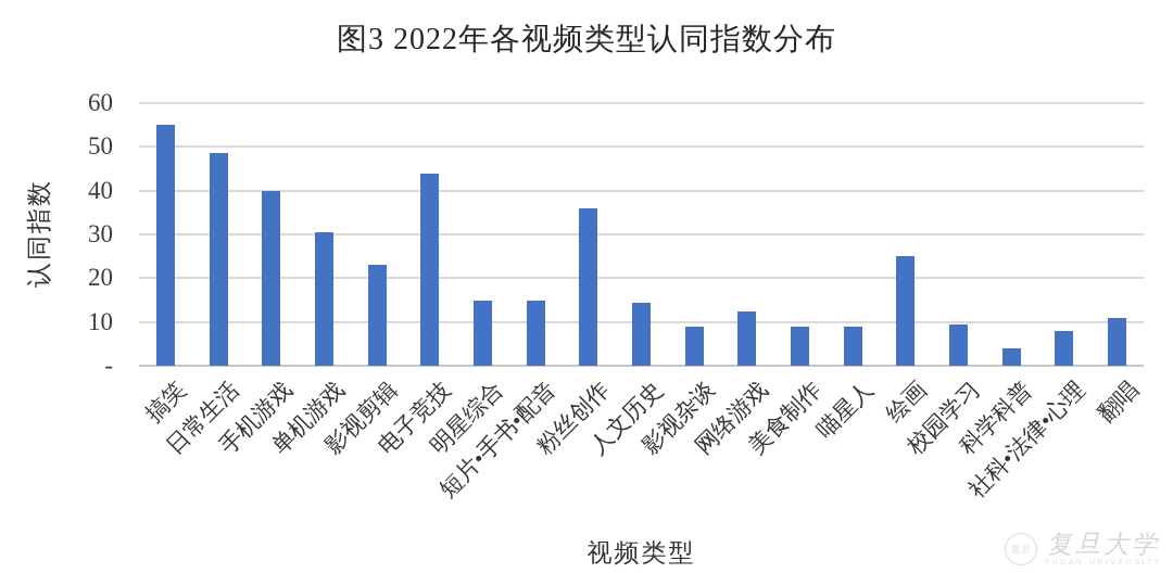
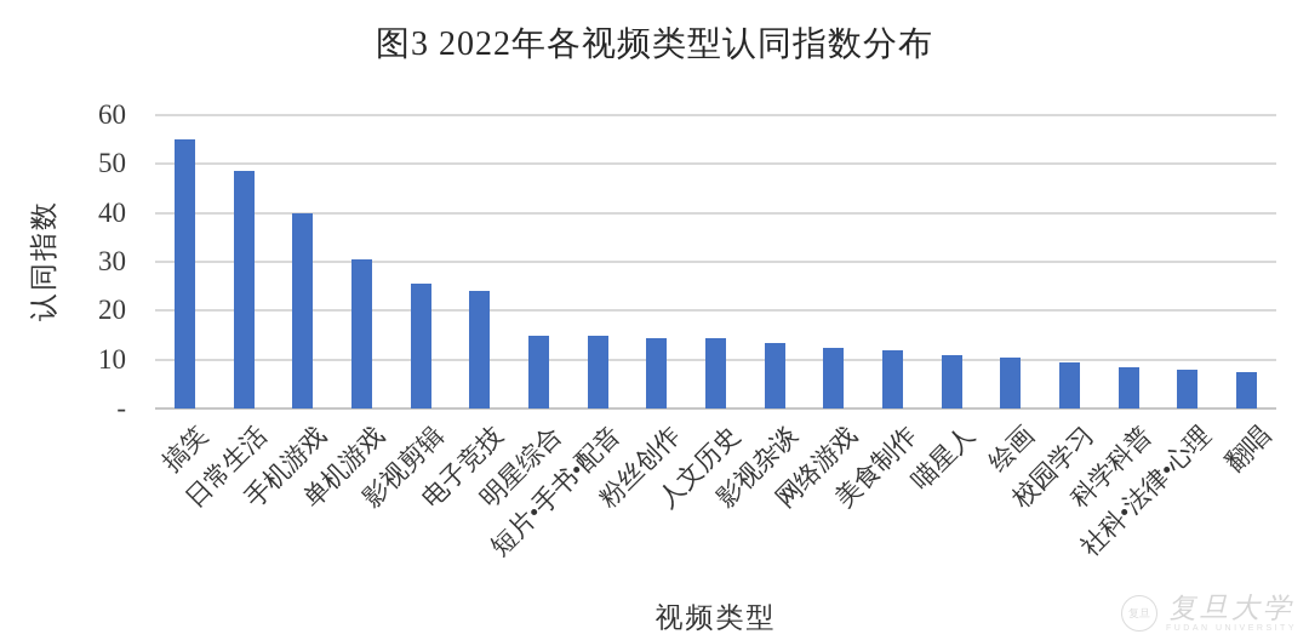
影视剪辑: 23 -> 26
电子竞技: 44 -> 24
粉丝创作: 36 -> 14
影视杂谈: 9 -> 14
美食制作: 9 -> 12
喵星人: 9 -> 11
绘画: 25 -> 10
科学科普: 4 -> 8
翻唱: 11 -> 8
